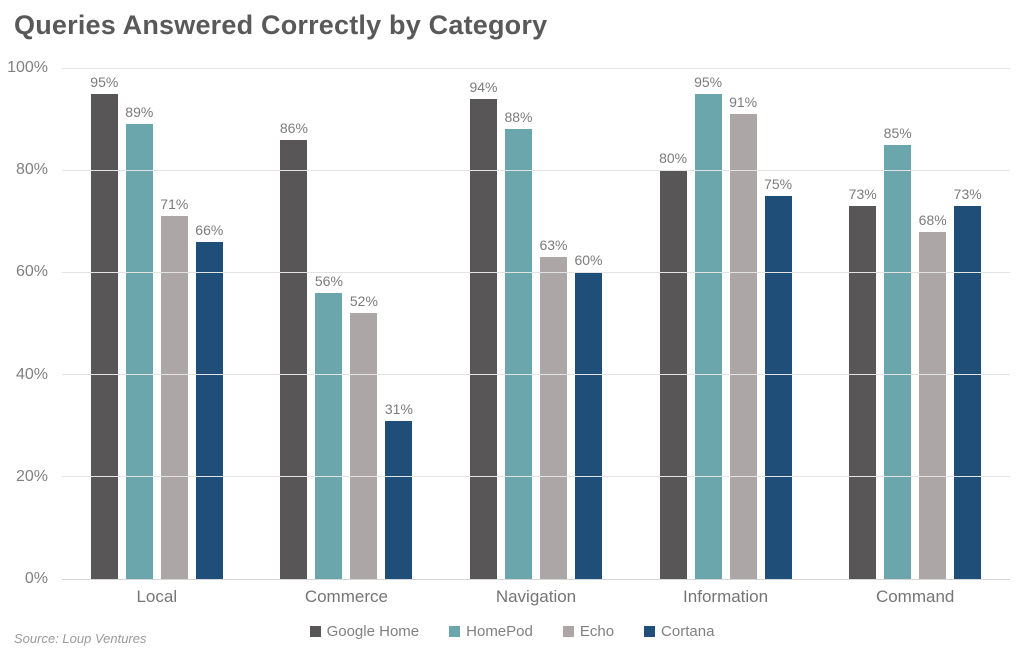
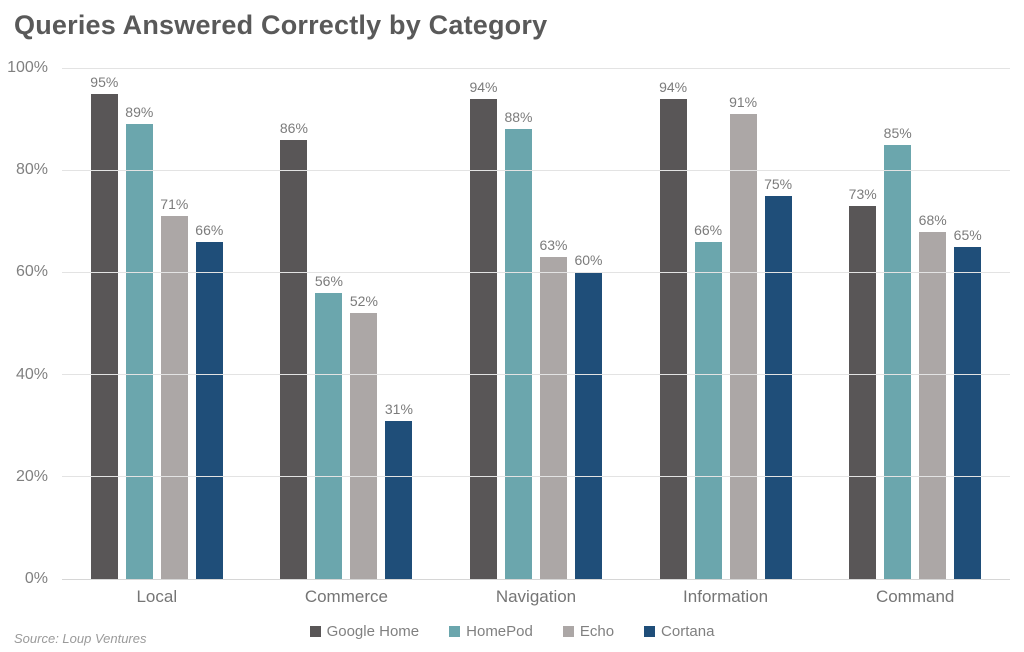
Google Home/Information: 80% -> 94%
HomePod/Information: 95% -> 66%
Cortana/Command: 73% -> 65%
